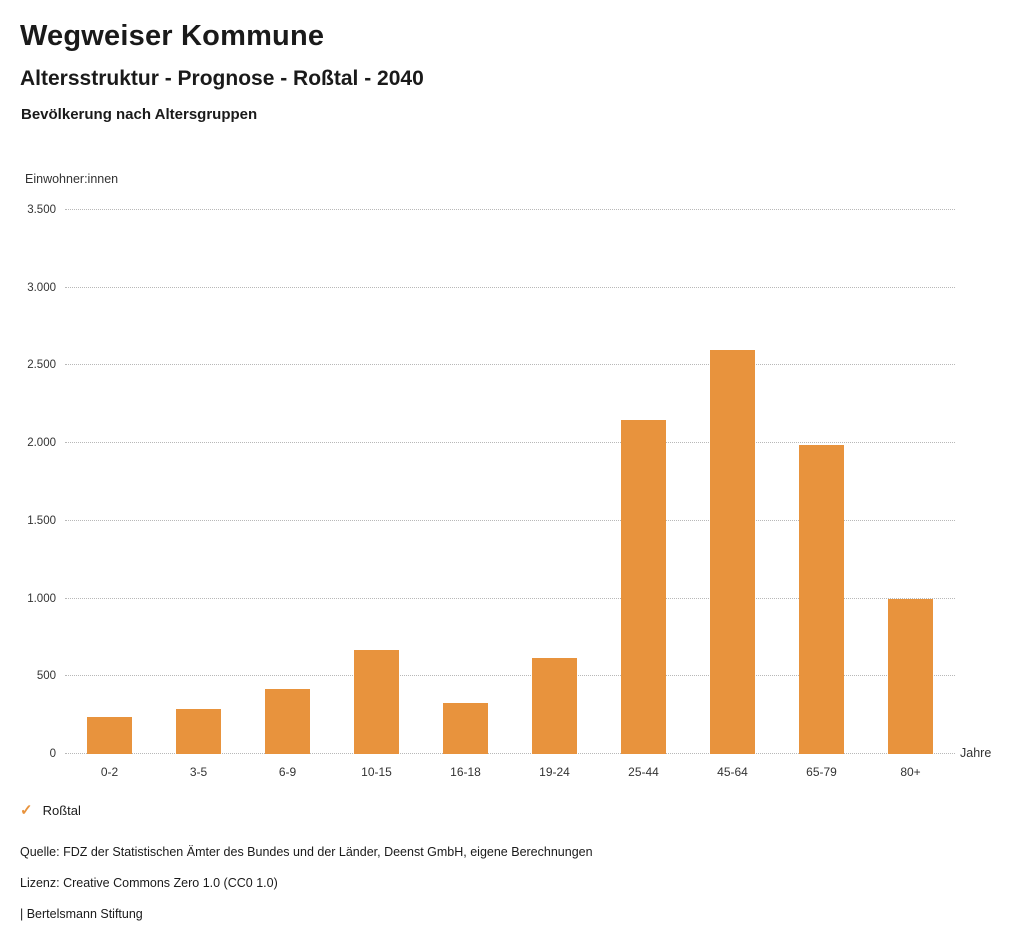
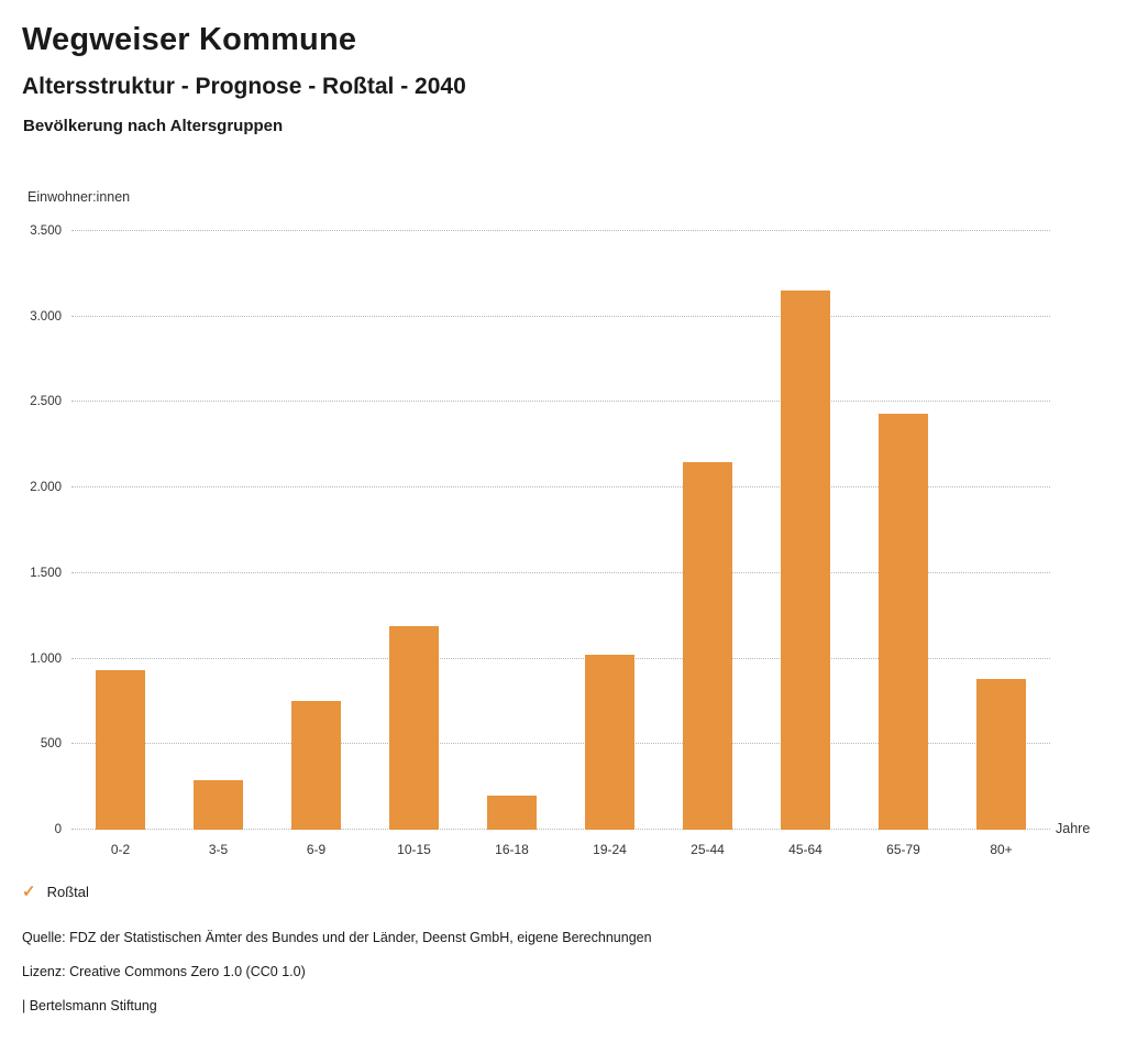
0-2: 240 -> 930
6-9: 420 -> 750
10-15: 670 -> 1190
16-18: 330 -> 200
19-24: 620 -> 1020
45-64: 2600 -> 3150
65-79: 1990 -> 2430
80+: 1000 -> 880
